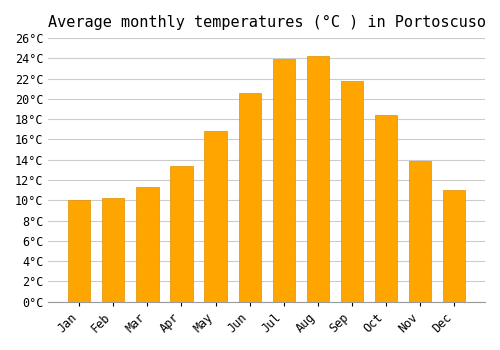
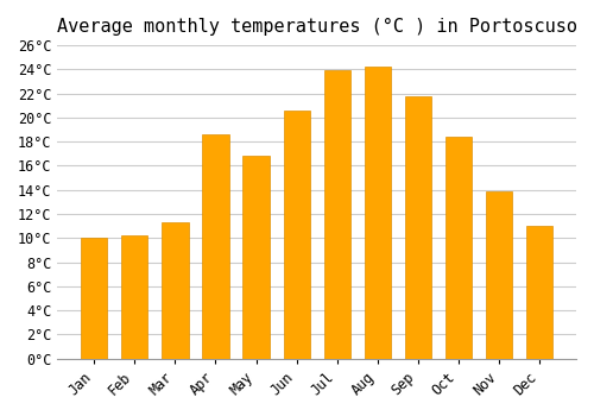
Apr: 13.4°C -> 18.6°C
